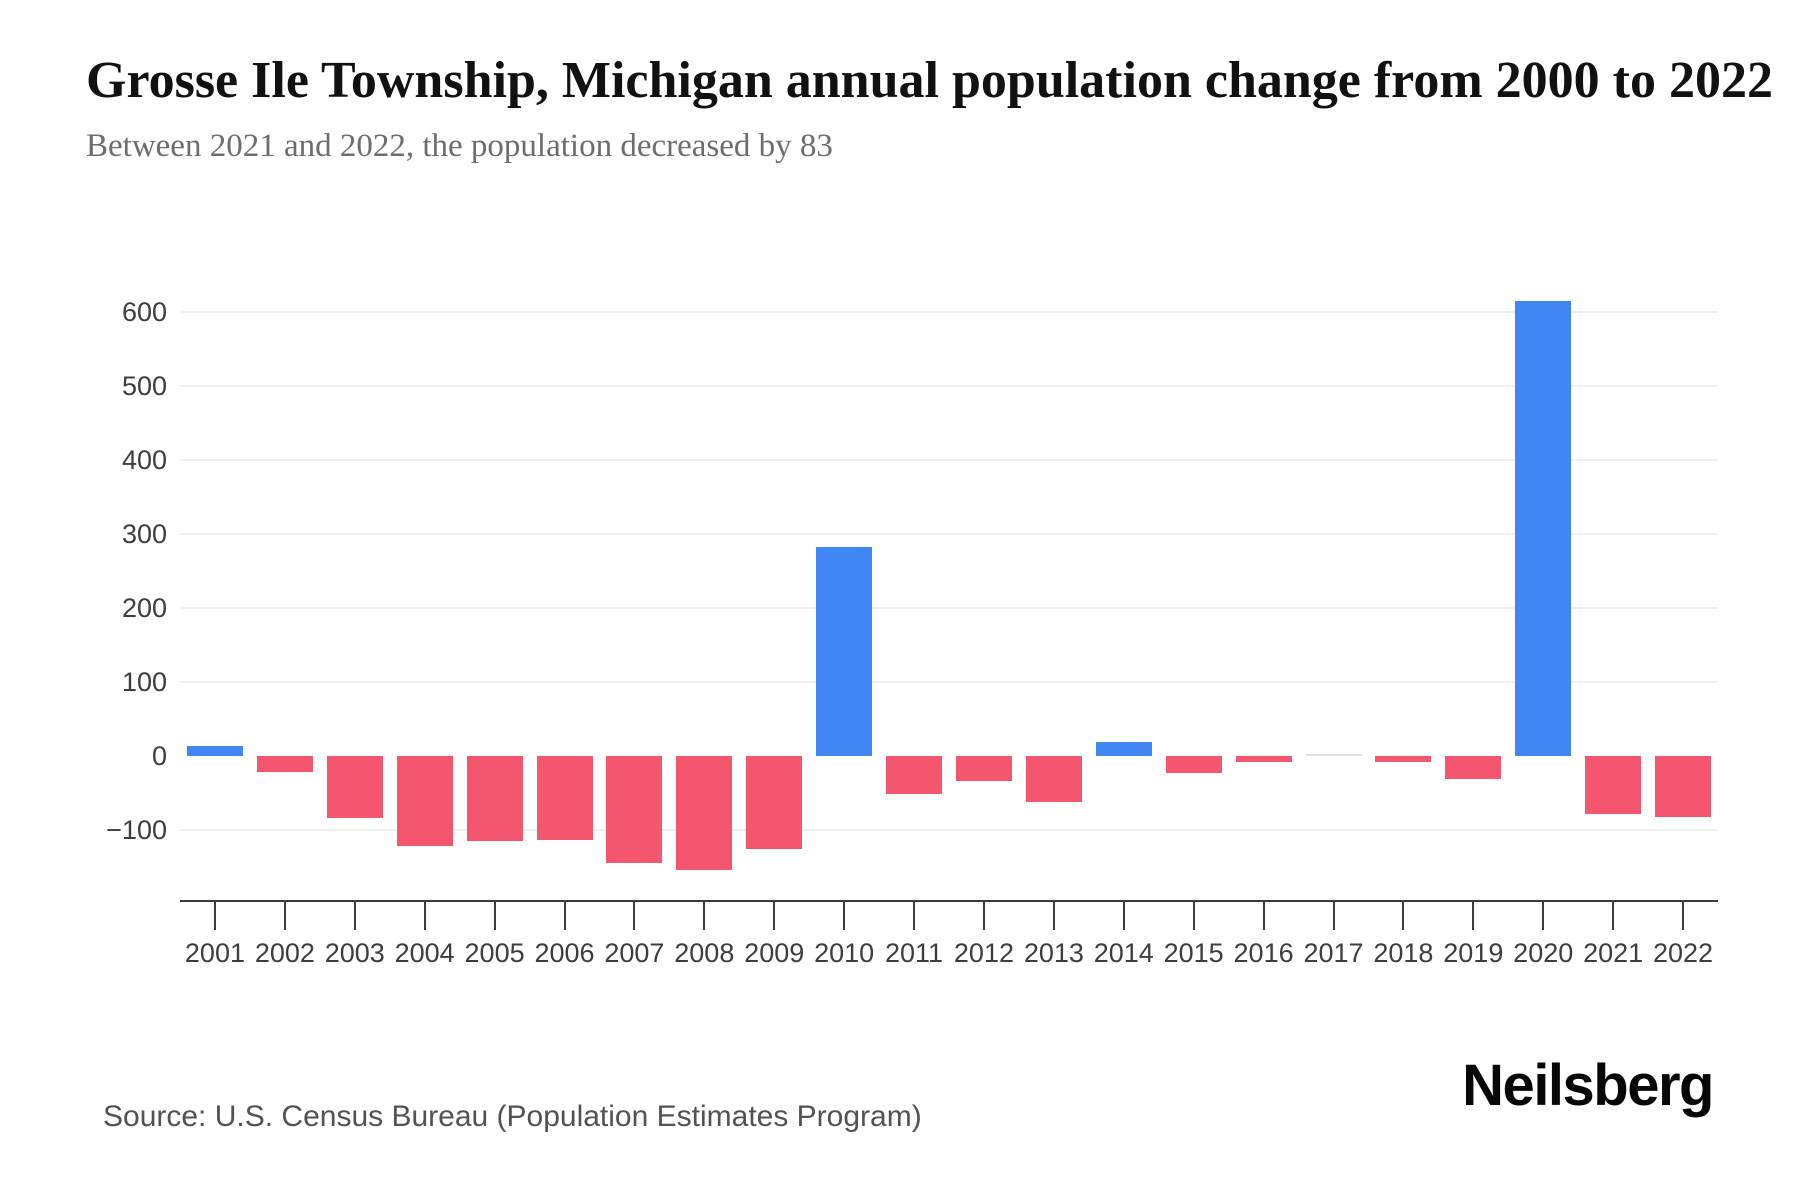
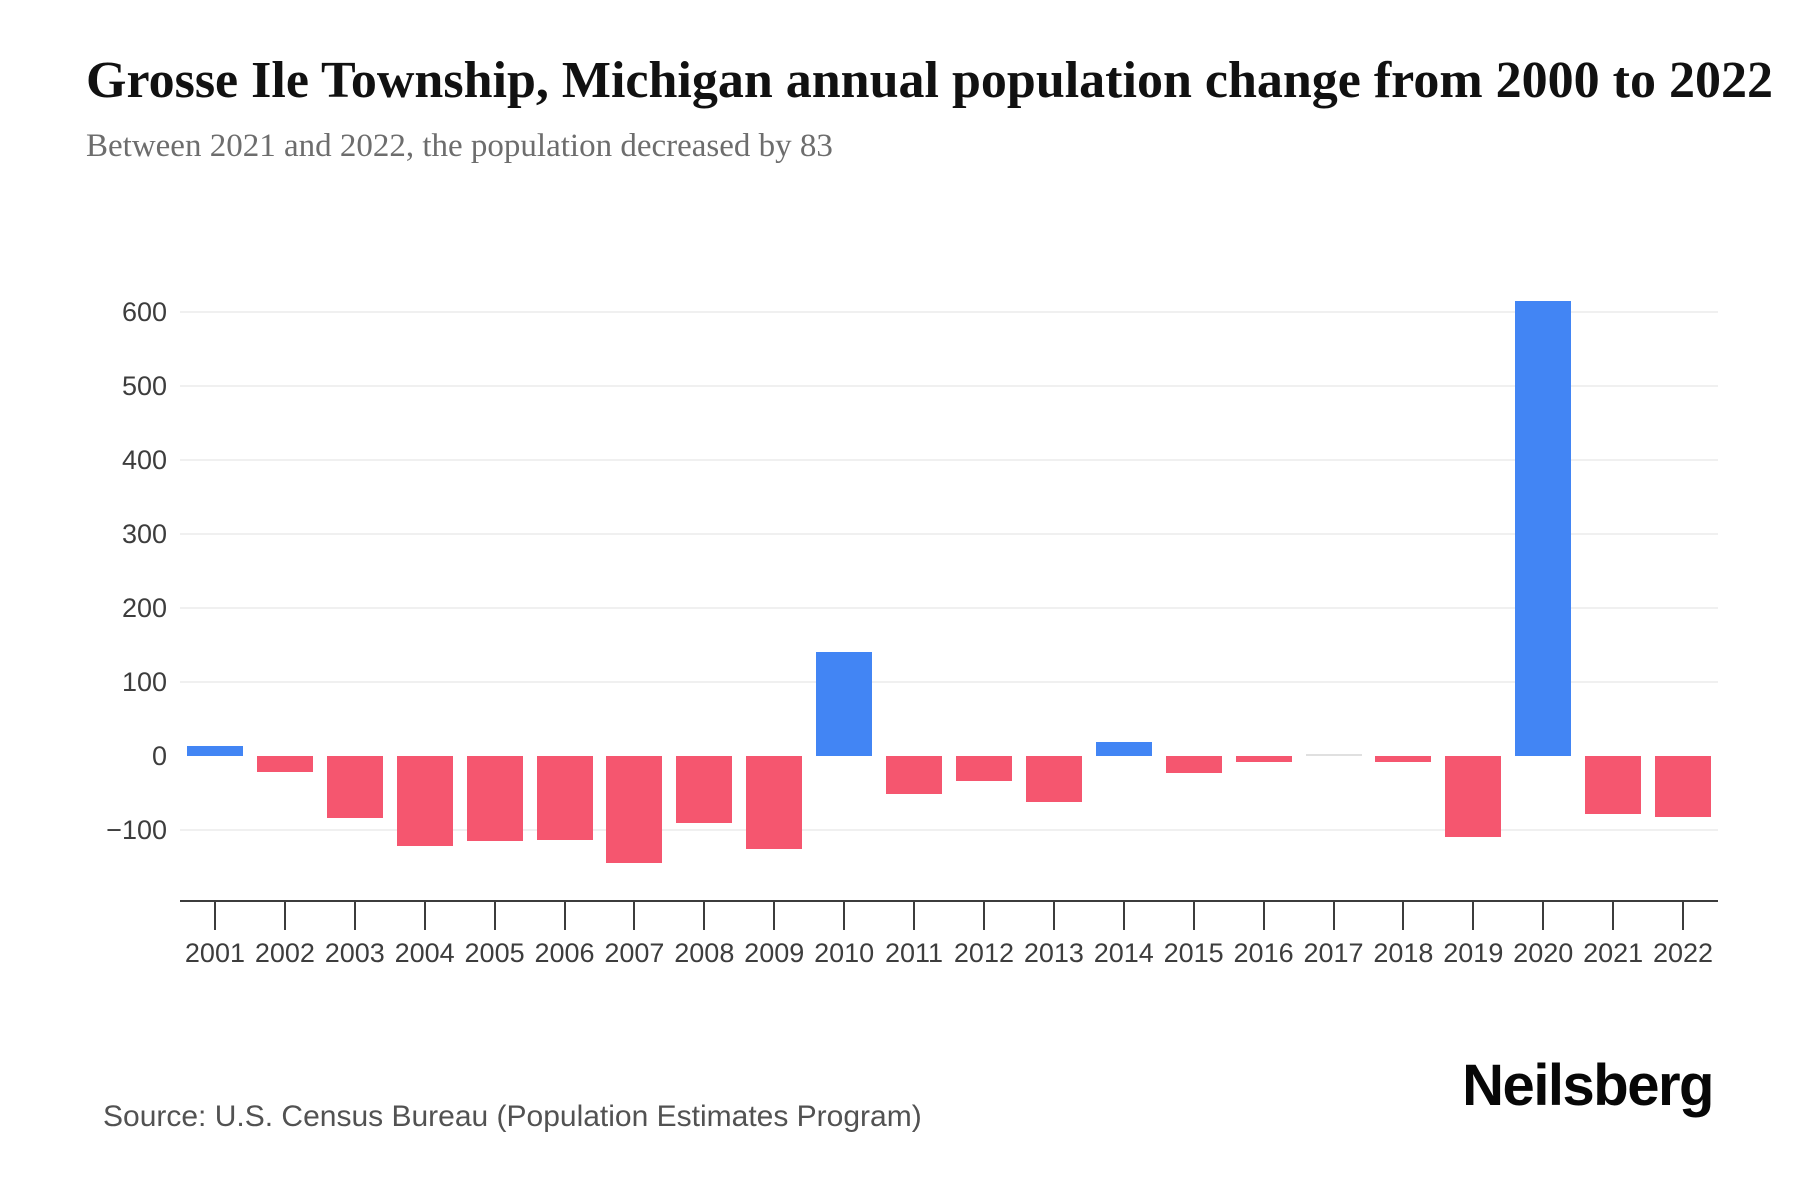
2008: -150 -> -90
2010: 280 -> 140
2019: -30 -> -110
